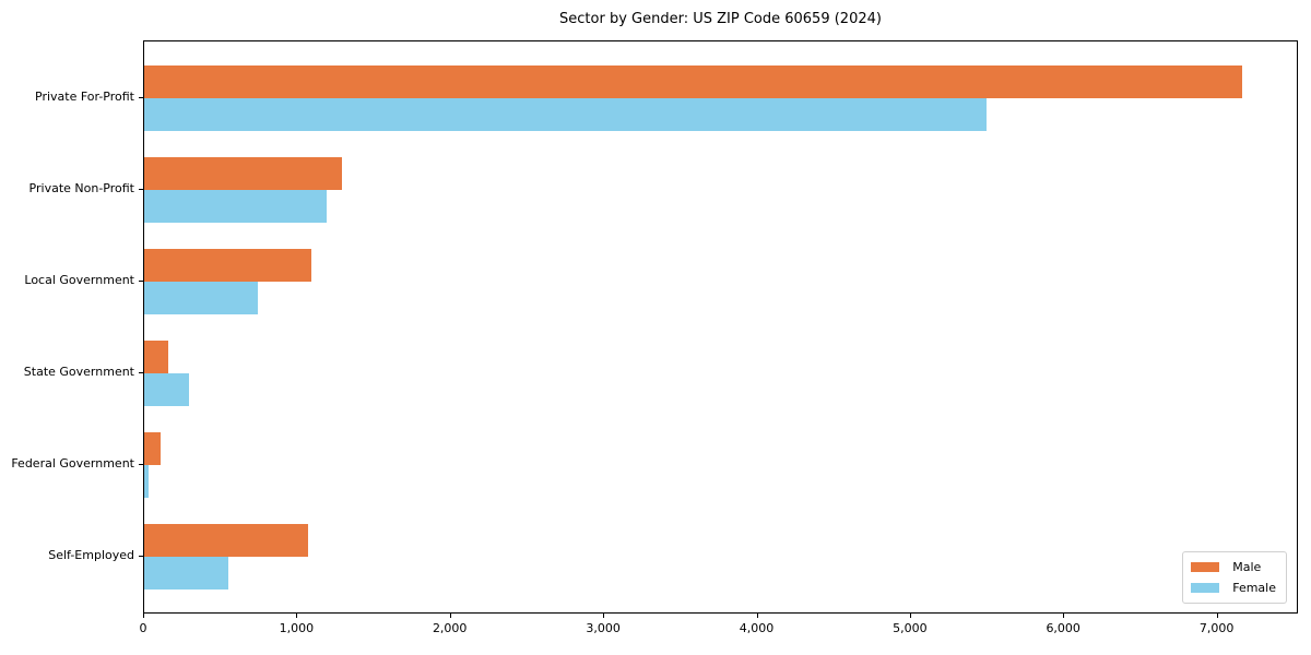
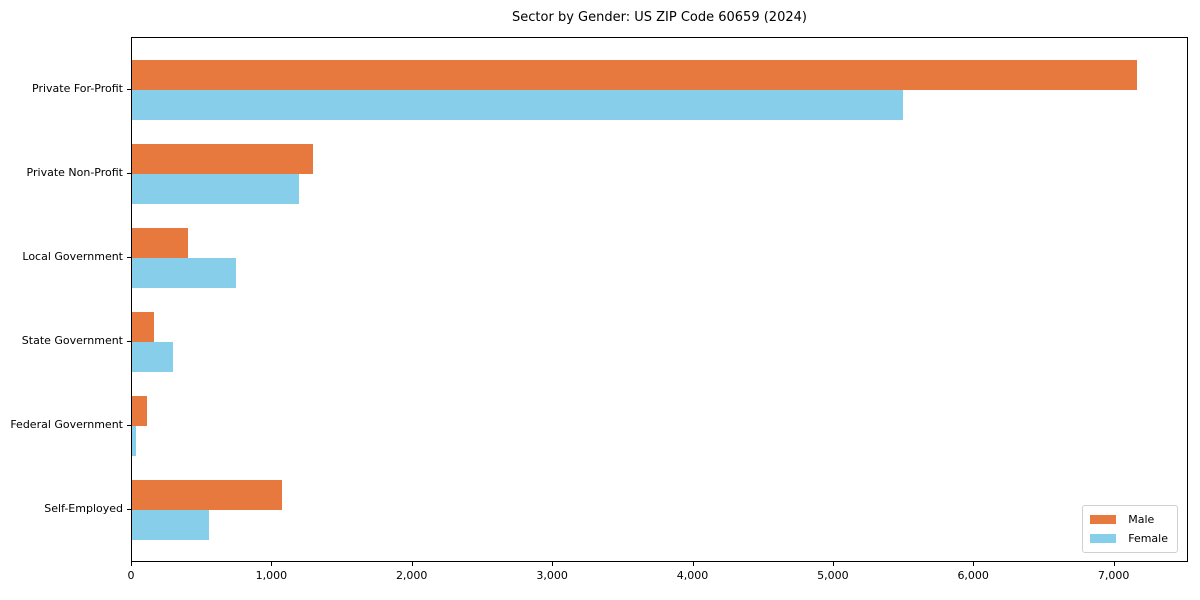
Male/Local Government: 1090 -> 400
